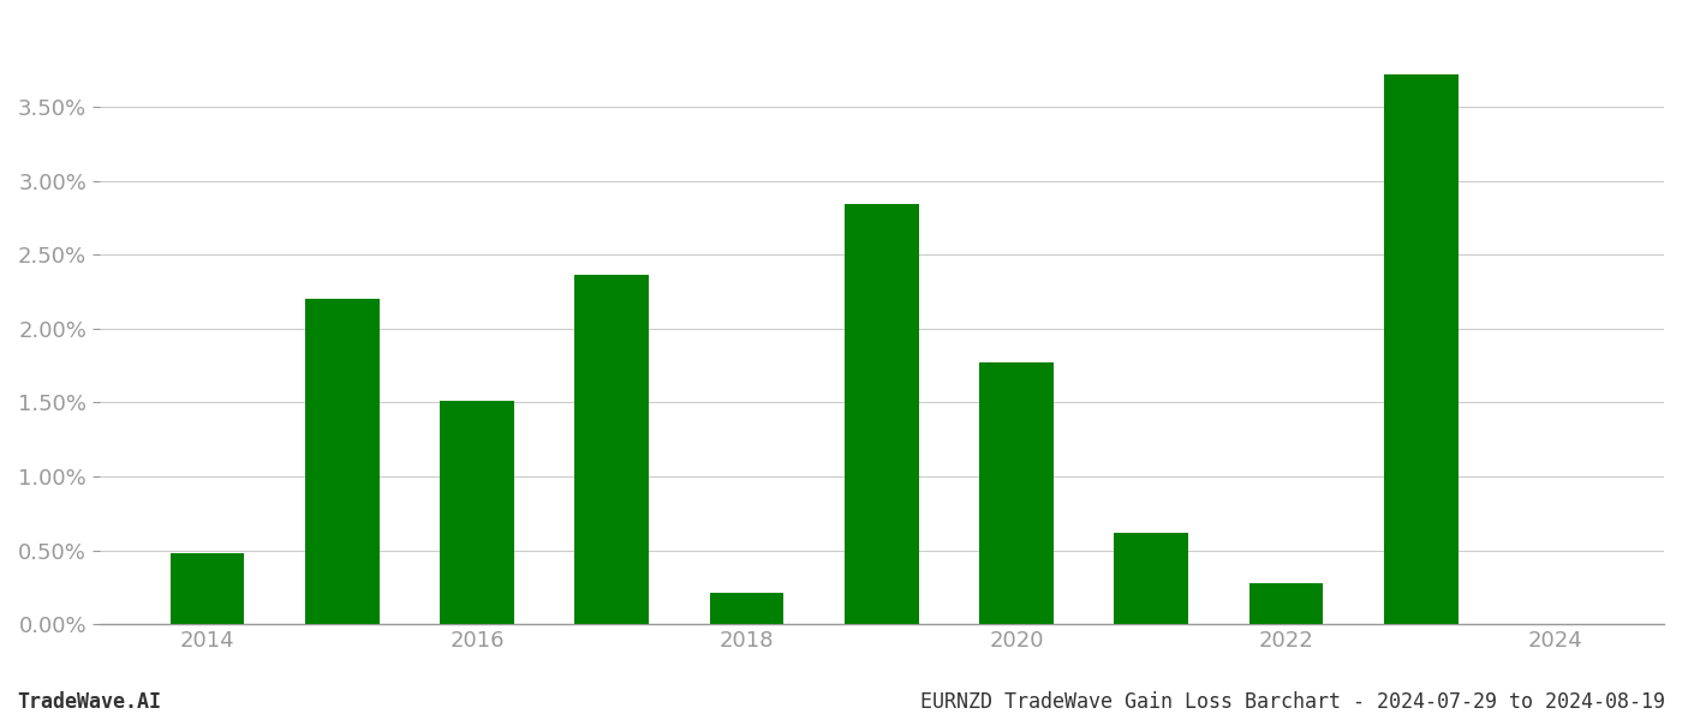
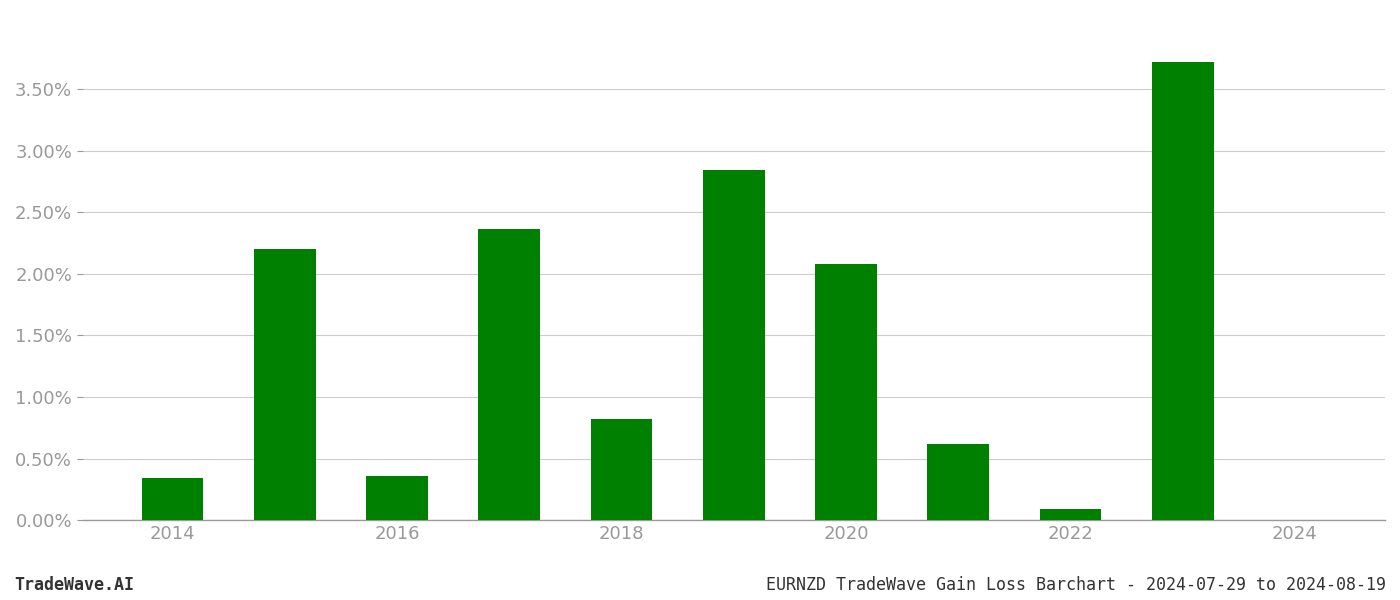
2014: 0.48% -> 0.34%
2016: 1.51% -> 0.36%
2018: 0.21% -> 0.82%
2020: 1.77% -> 2.08%
2022: 0.28% -> 0.09%
